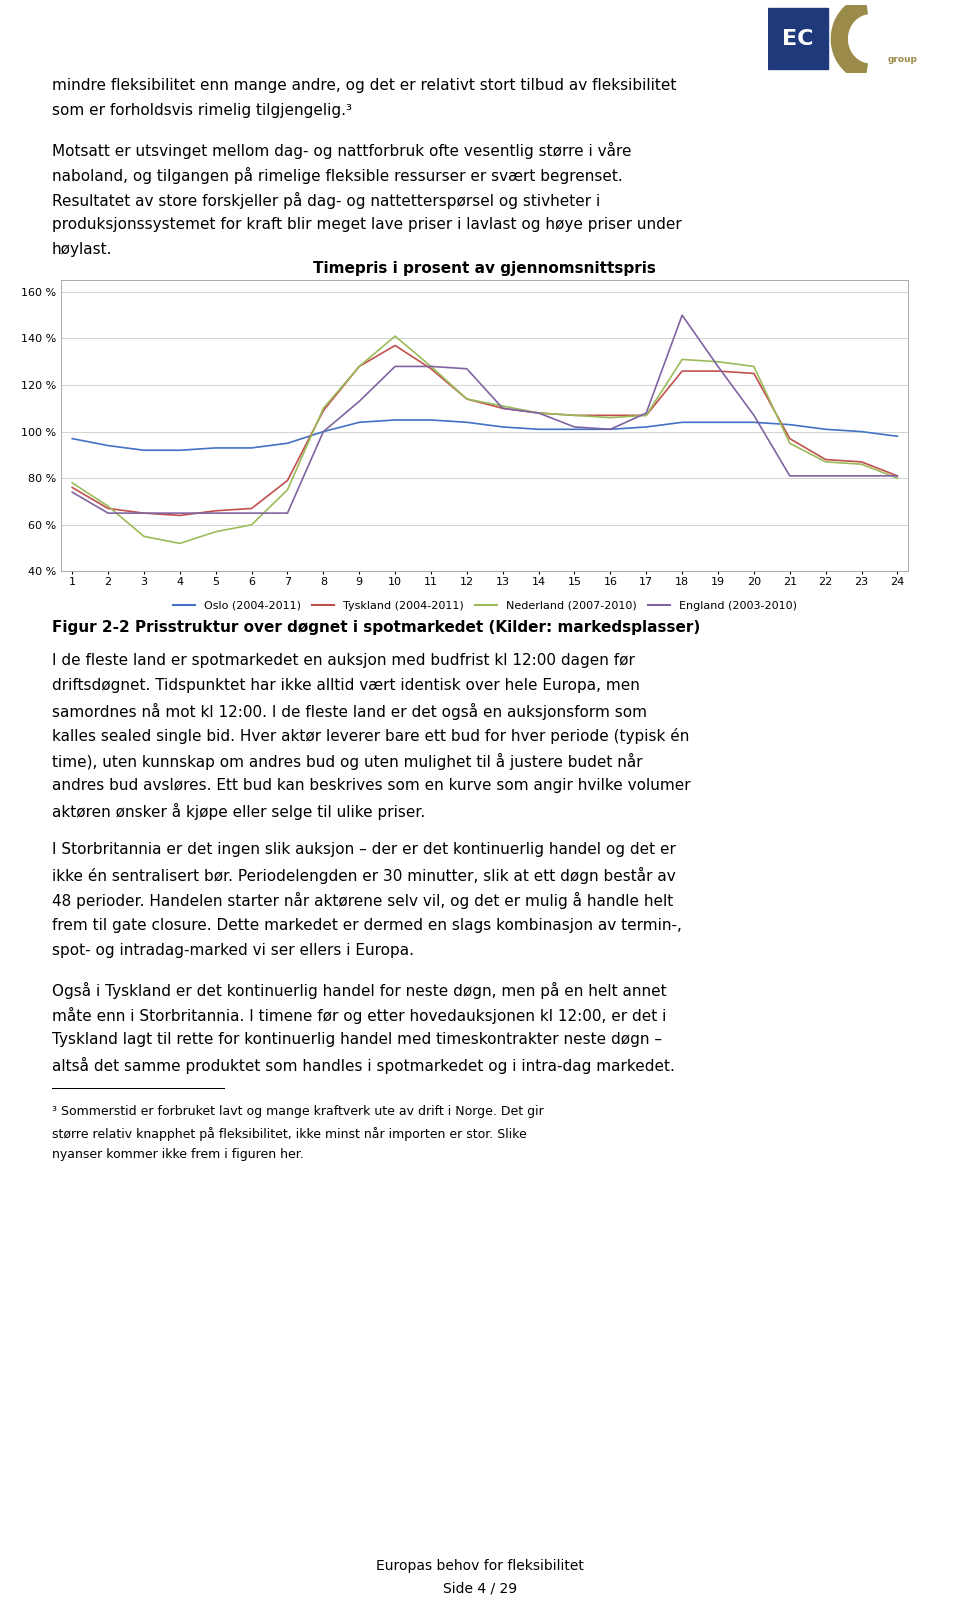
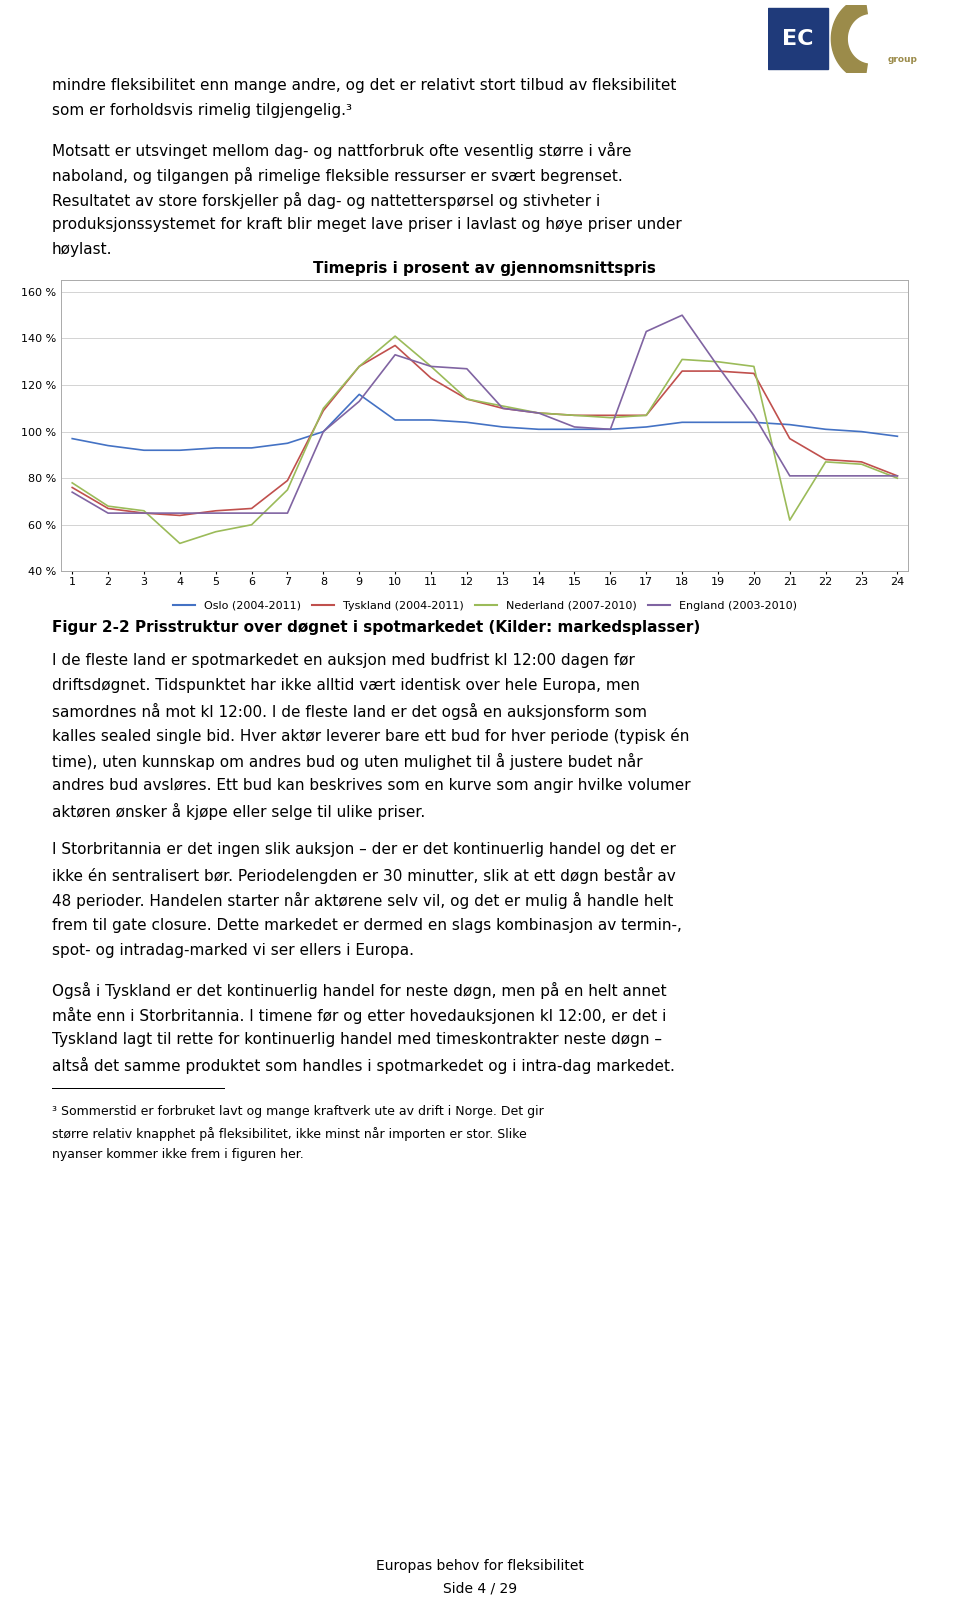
Nederland (2007-2010)/3: 55 % -> 66 %
Oslo (2004-2011)/9: 104 % -> 116 %
England (2003-2010)/10: 128 % -> 133 %
Tyskland (2004-2011)/11: 127 % -> 123 %
England (2003-2010)/17: 108 % -> 143 %
Nederland (2007-2010)/21: 95 % -> 62 %
